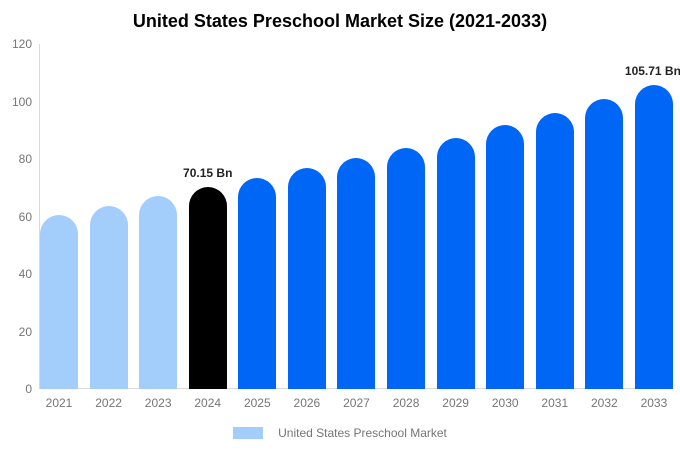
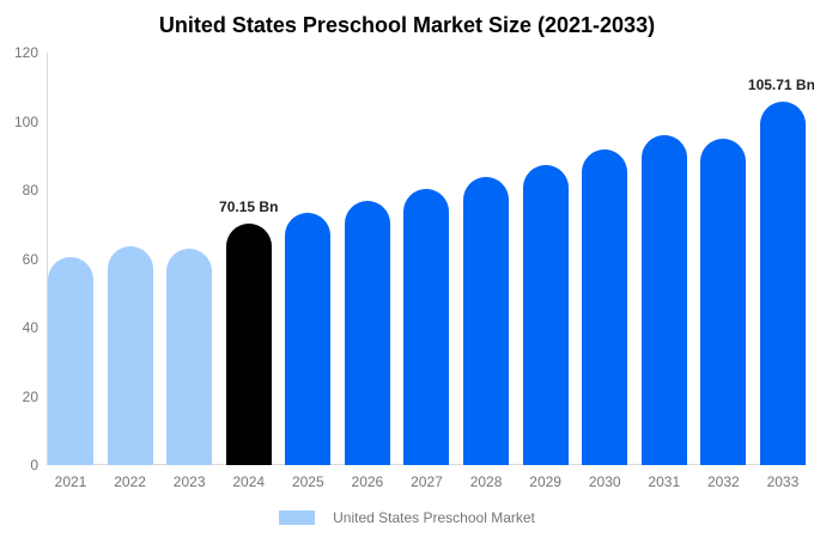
2023: 67 -> 63
2032: 101 -> 95
